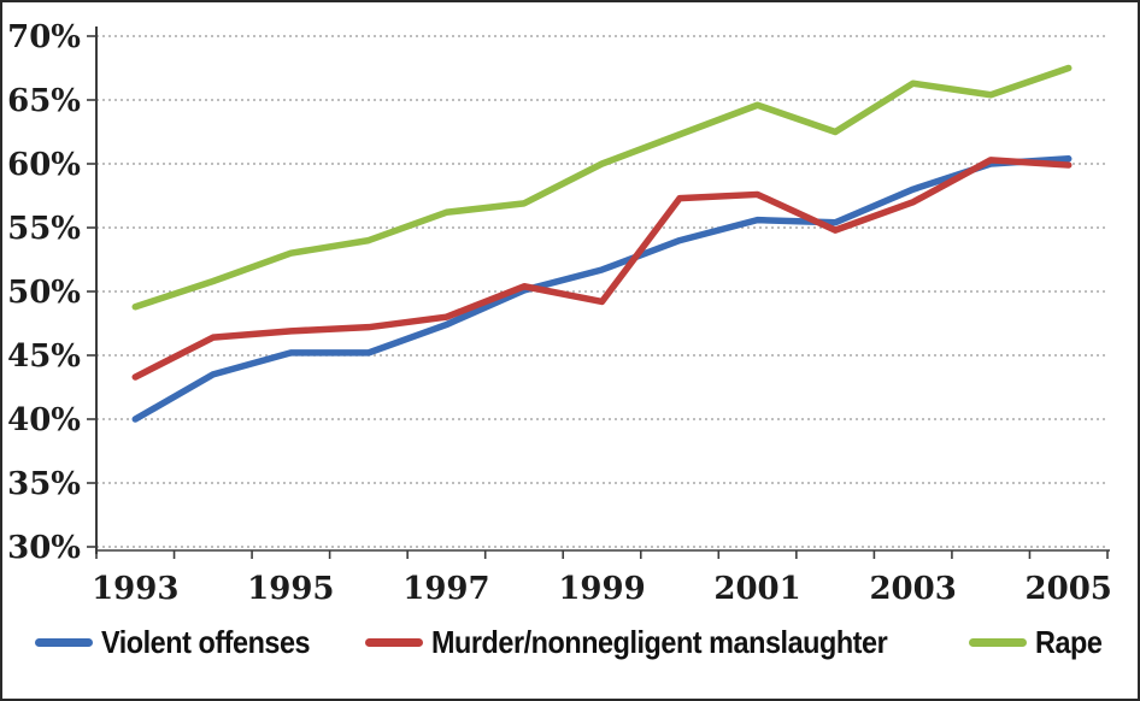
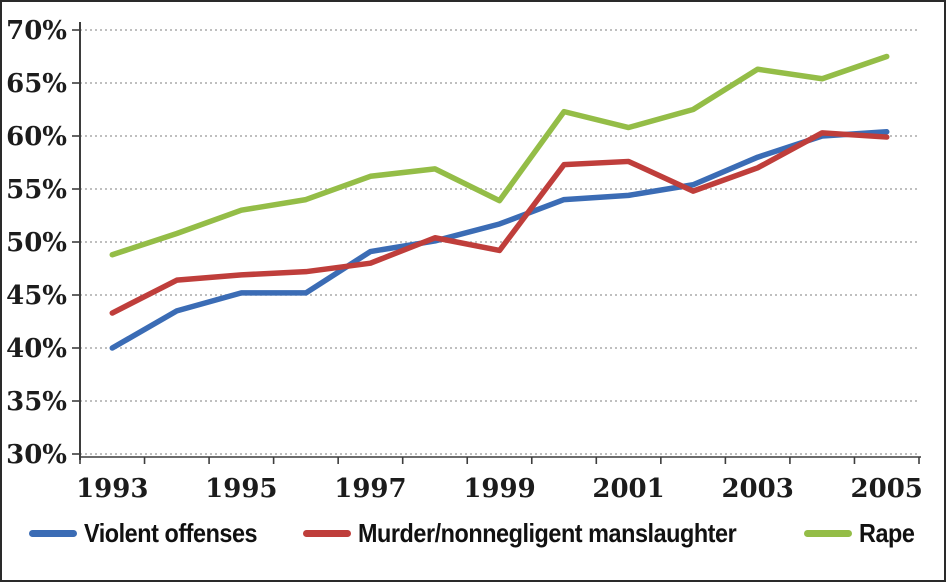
Violent offenses/1997: 47.4% -> 49.1%
Rape/1999: 60.0% -> 53.9%
Violent offenses/2001: 55.6% -> 54.4%
Rape/2001: 64.6% -> 60.8%
